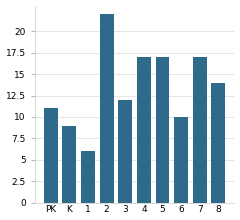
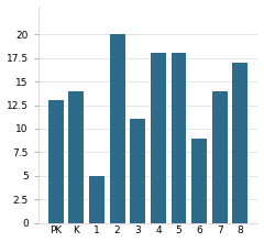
PK: 11 -> 13
K: 9 -> 14
1: 6 -> 5
2: 22 -> 20
3: 12 -> 11
4: 17 -> 18
5: 17 -> 18
6: 10 -> 9
7: 17 -> 14
8: 14 -> 17
